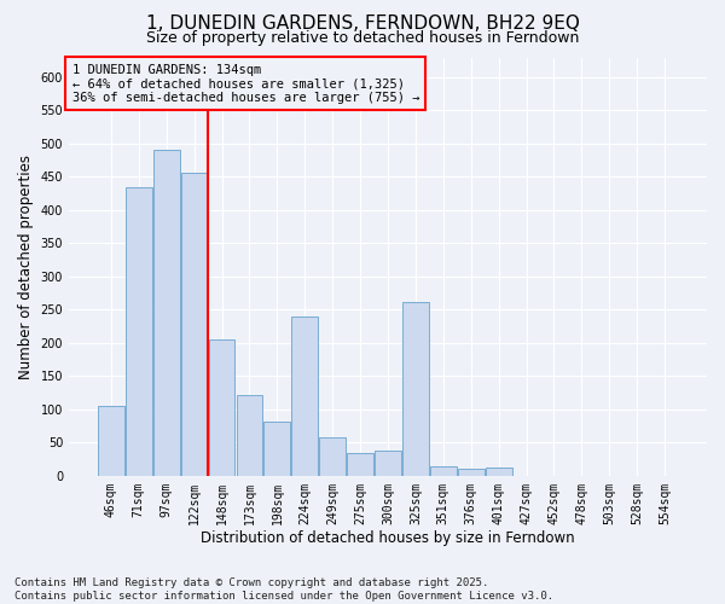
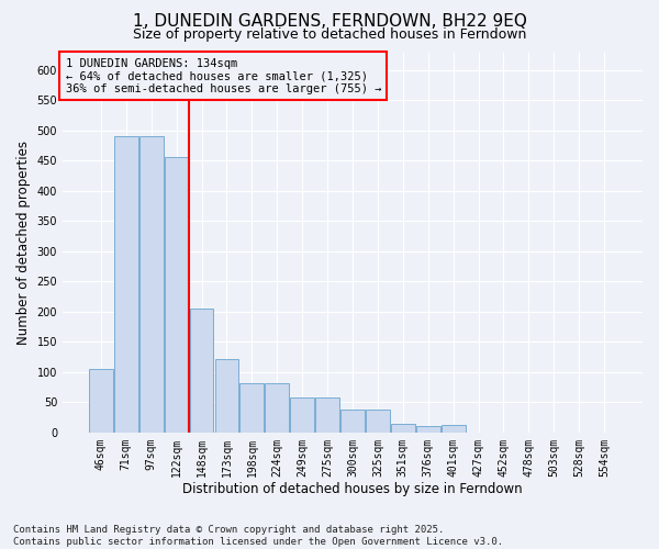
71sqm: 434 -> 490
224sqm: 240 -> 82
275sqm: 34 -> 57
325sqm: 262 -> 38
